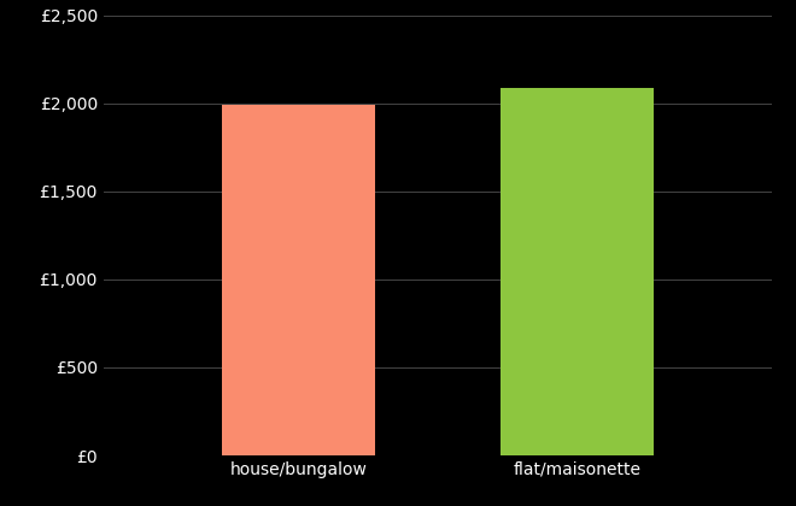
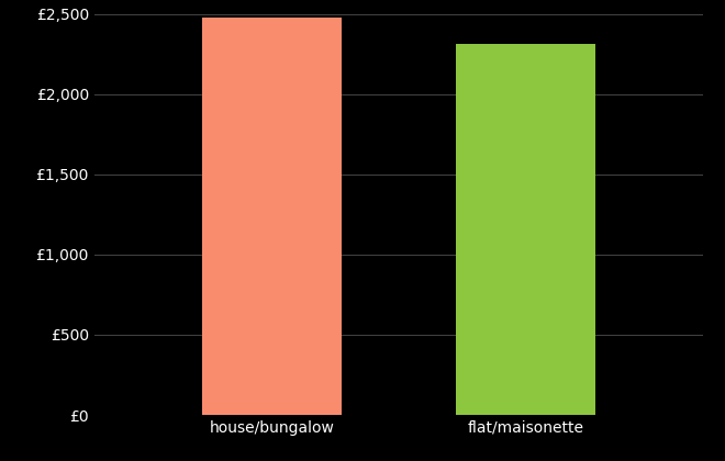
house/bungalow: £1,990 -> £2,480
flat/maisonette: £2,090 -> £2,310
